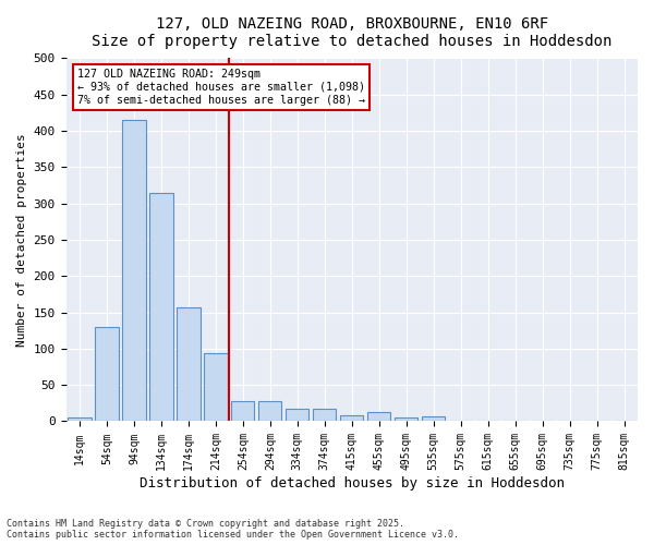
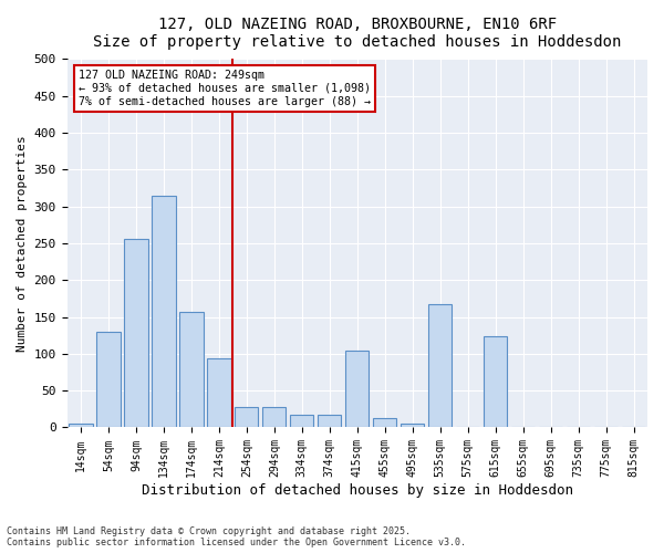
94sqm: 415 -> 256
415sqm: 8 -> 104
535sqm: 6 -> 168
615sqm: 1 -> 124
